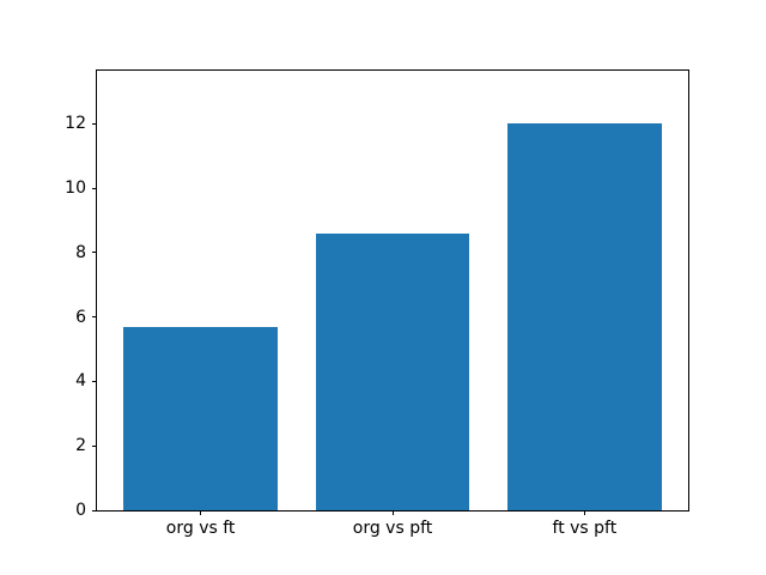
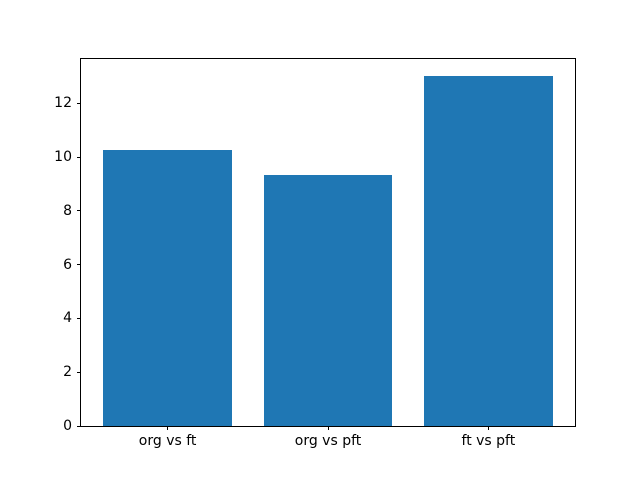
org vs ft: 5.7 -> 10.2
org vs pft: 8.6 -> 9.3
ft vs pft: 12.0 -> 13.0
